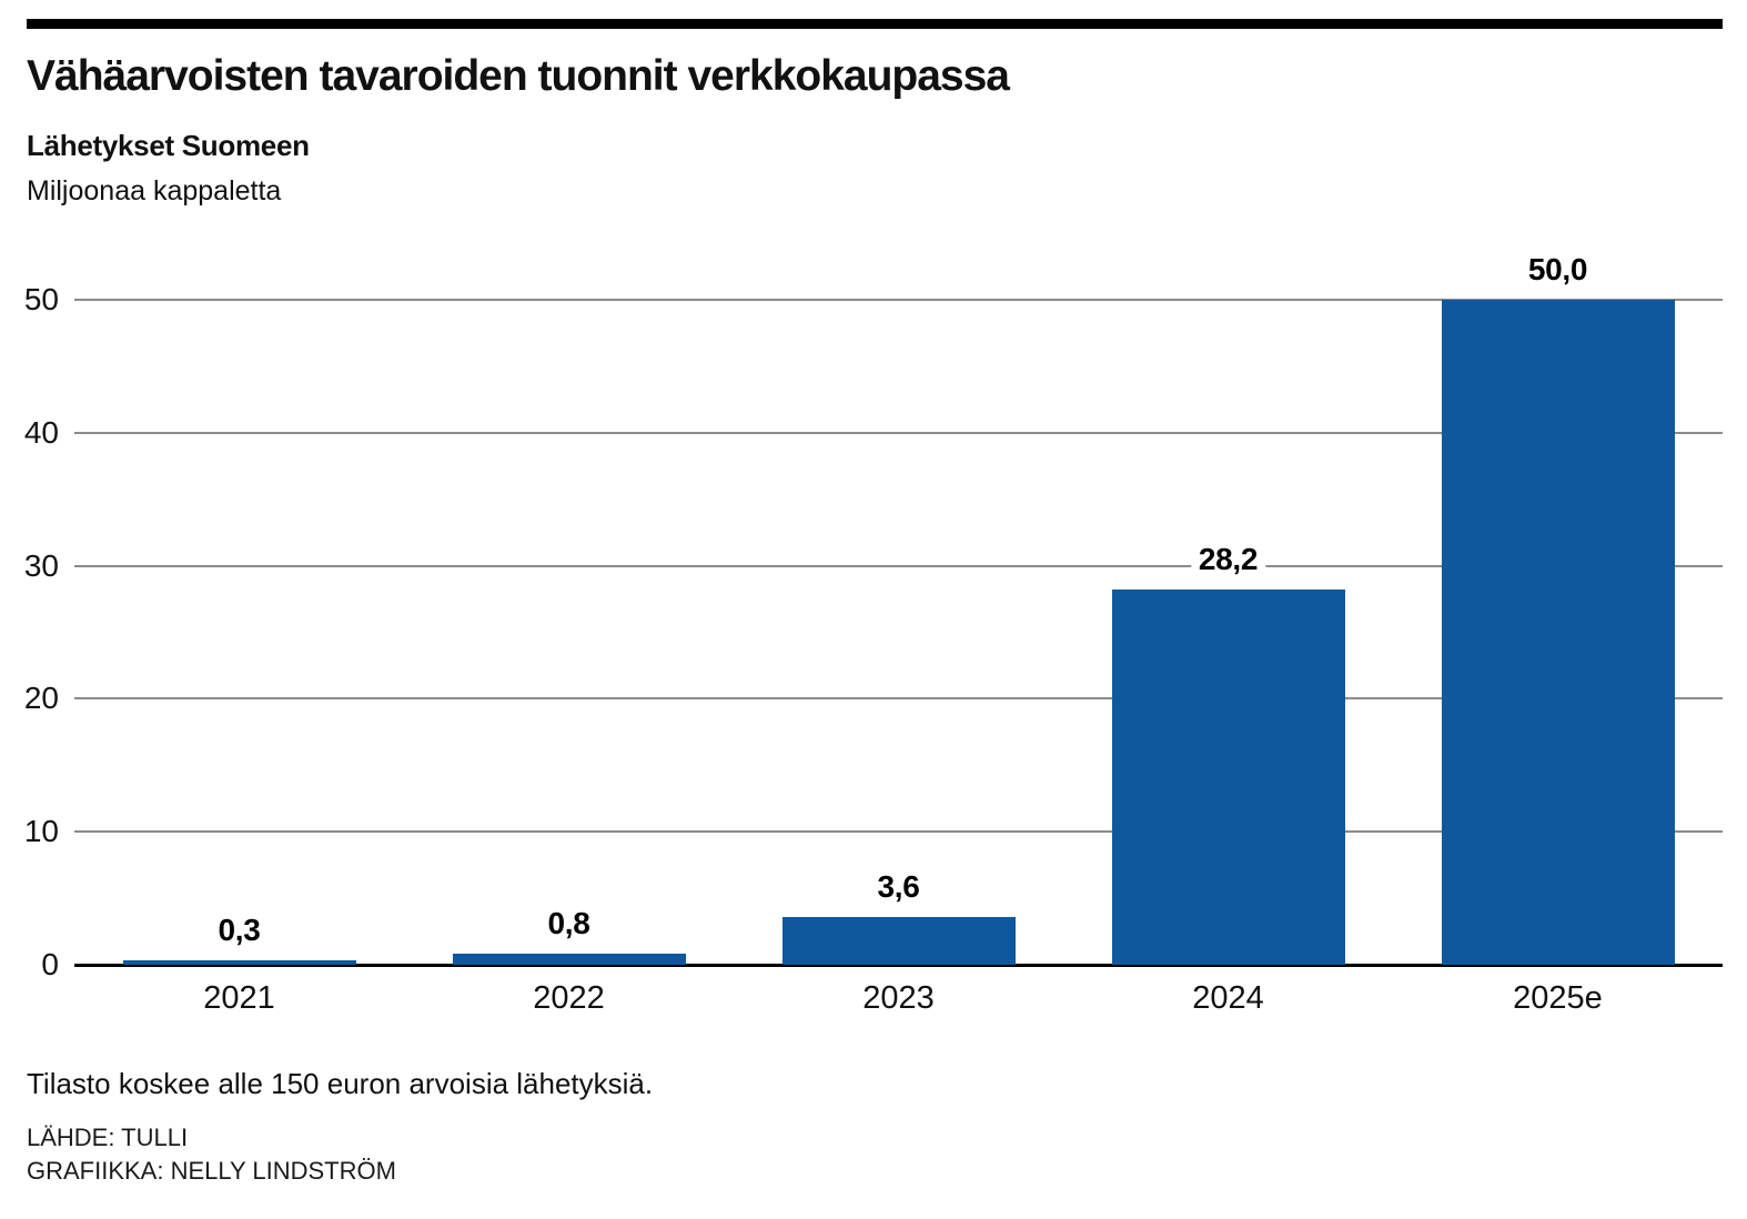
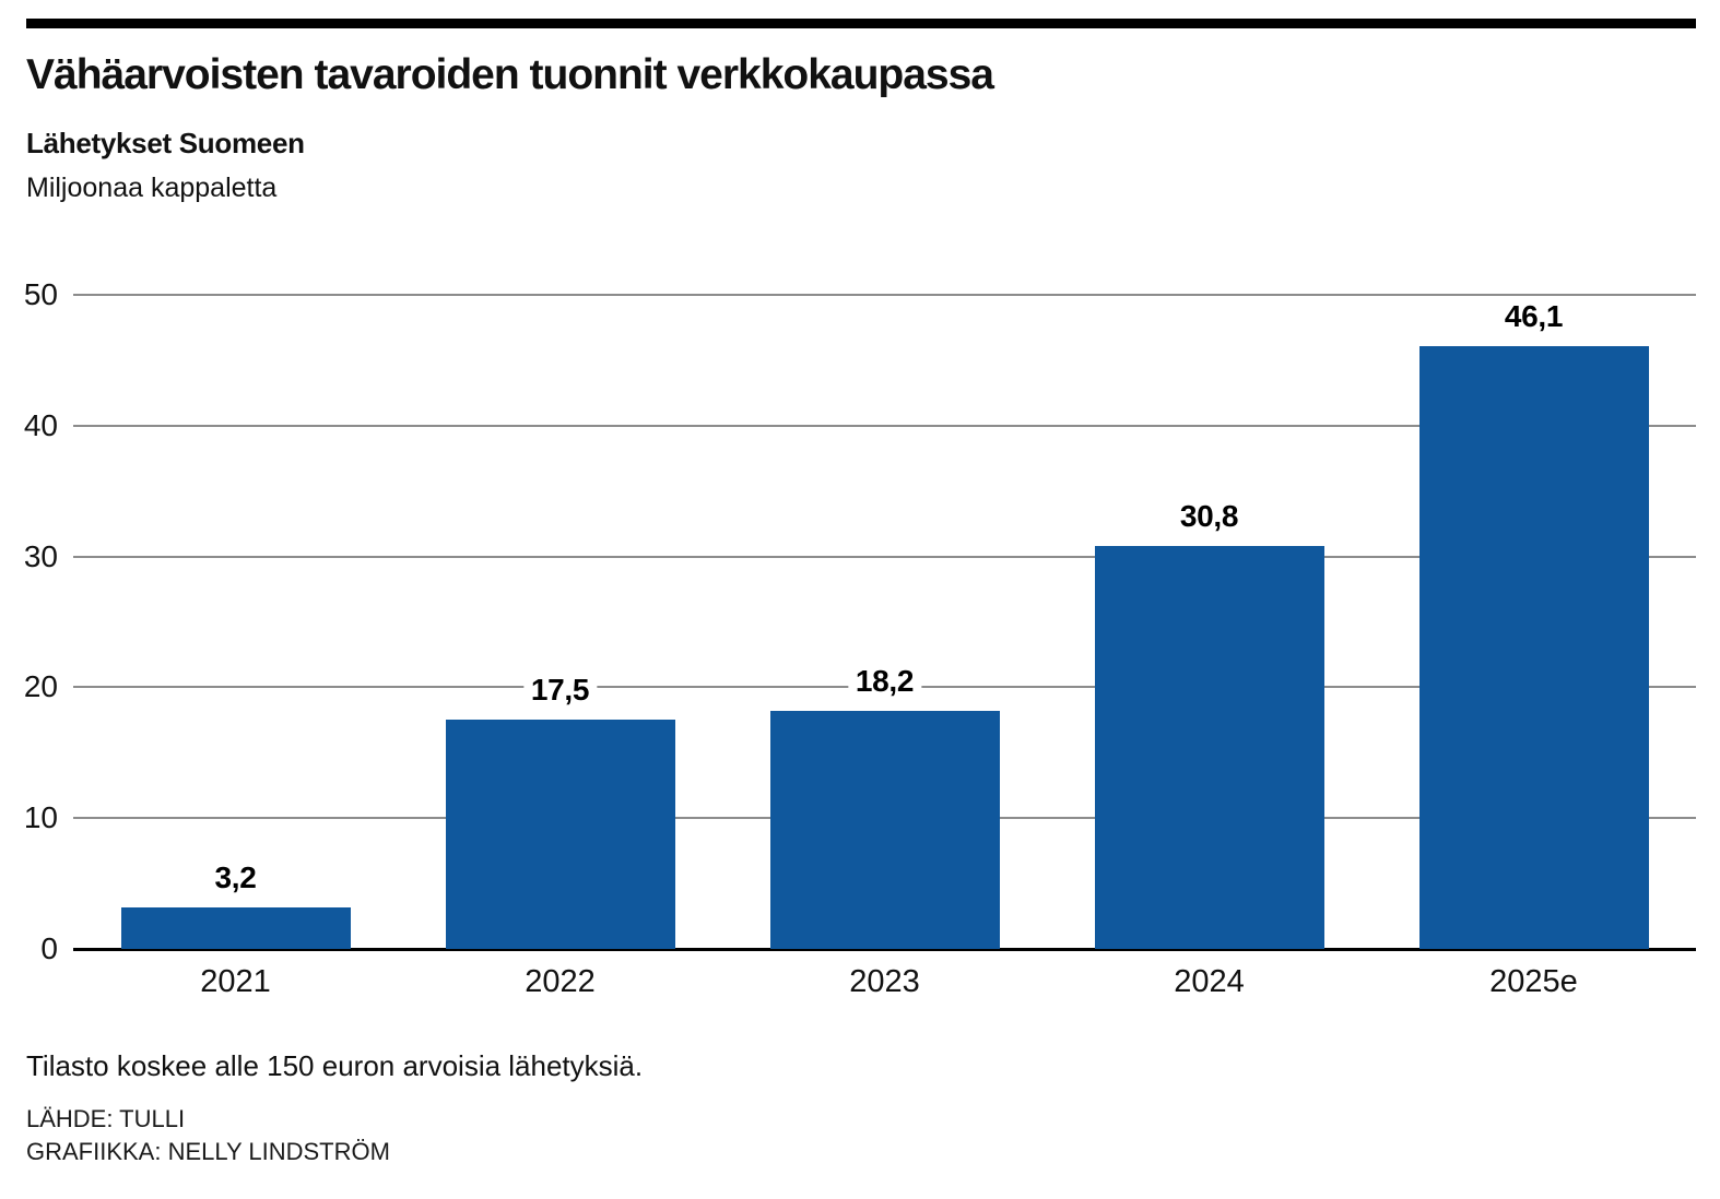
2021: 0,3 -> 3,2
2022: 0,8 -> 17,5
2023: 3,6 -> 18,2
2024: 28,2 -> 30,8
2025e: 50,0 -> 46,1
